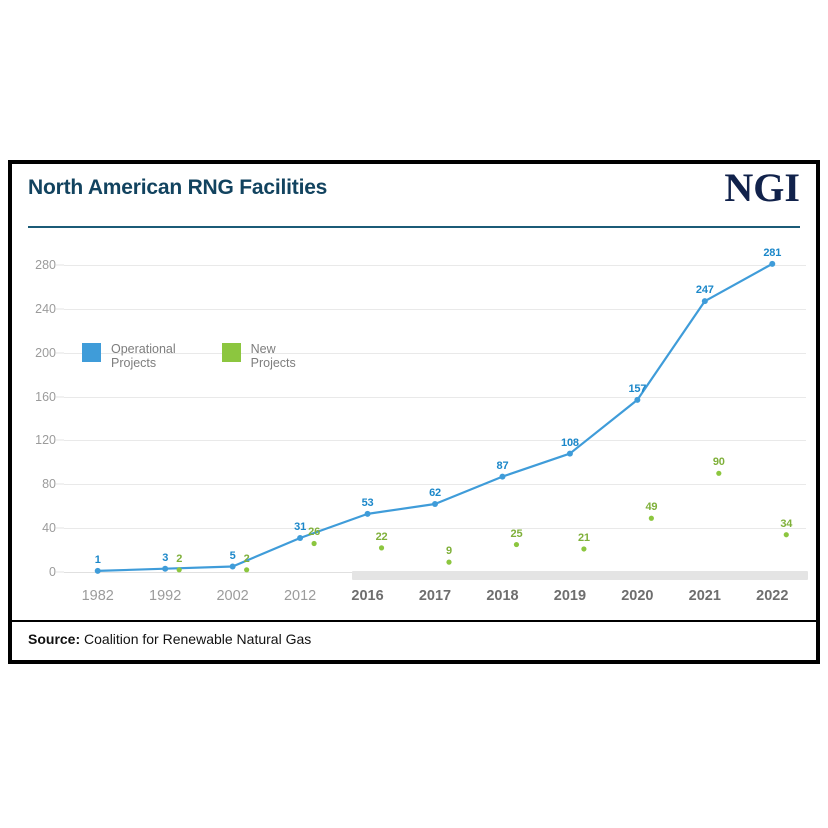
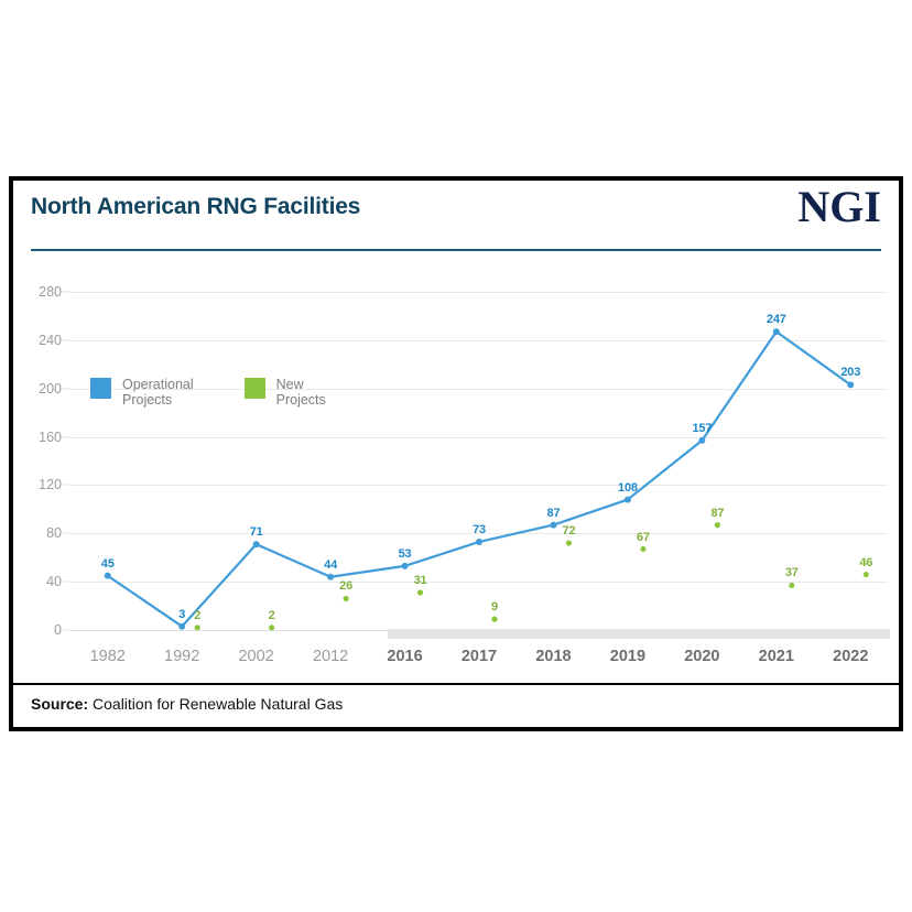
Operational Projects/1982: 1 -> 45
Operational Projects/2002: 5 -> 71
Operational Projects/2012: 31 -> 44
New Projects/2016: 22 -> 31
Operational Projects/2017: 62 -> 73
New Projects/2018: 25 -> 72
New Projects/2019: 21 -> 67
New Projects/2020: 49 -> 87
New Projects/2021: 90 -> 37
Operational Projects/2022: 281 -> 203
New Projects/2022: 34 -> 46
